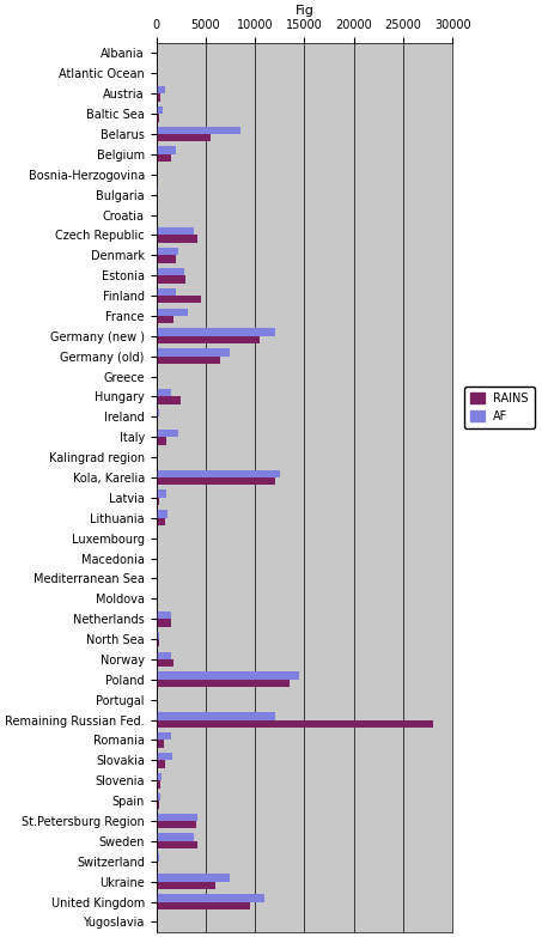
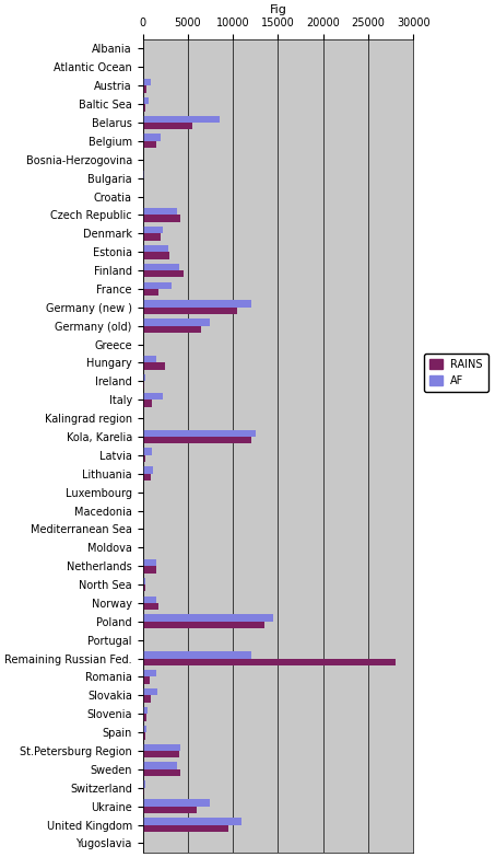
AF/Finland: 2000 -> 4000
